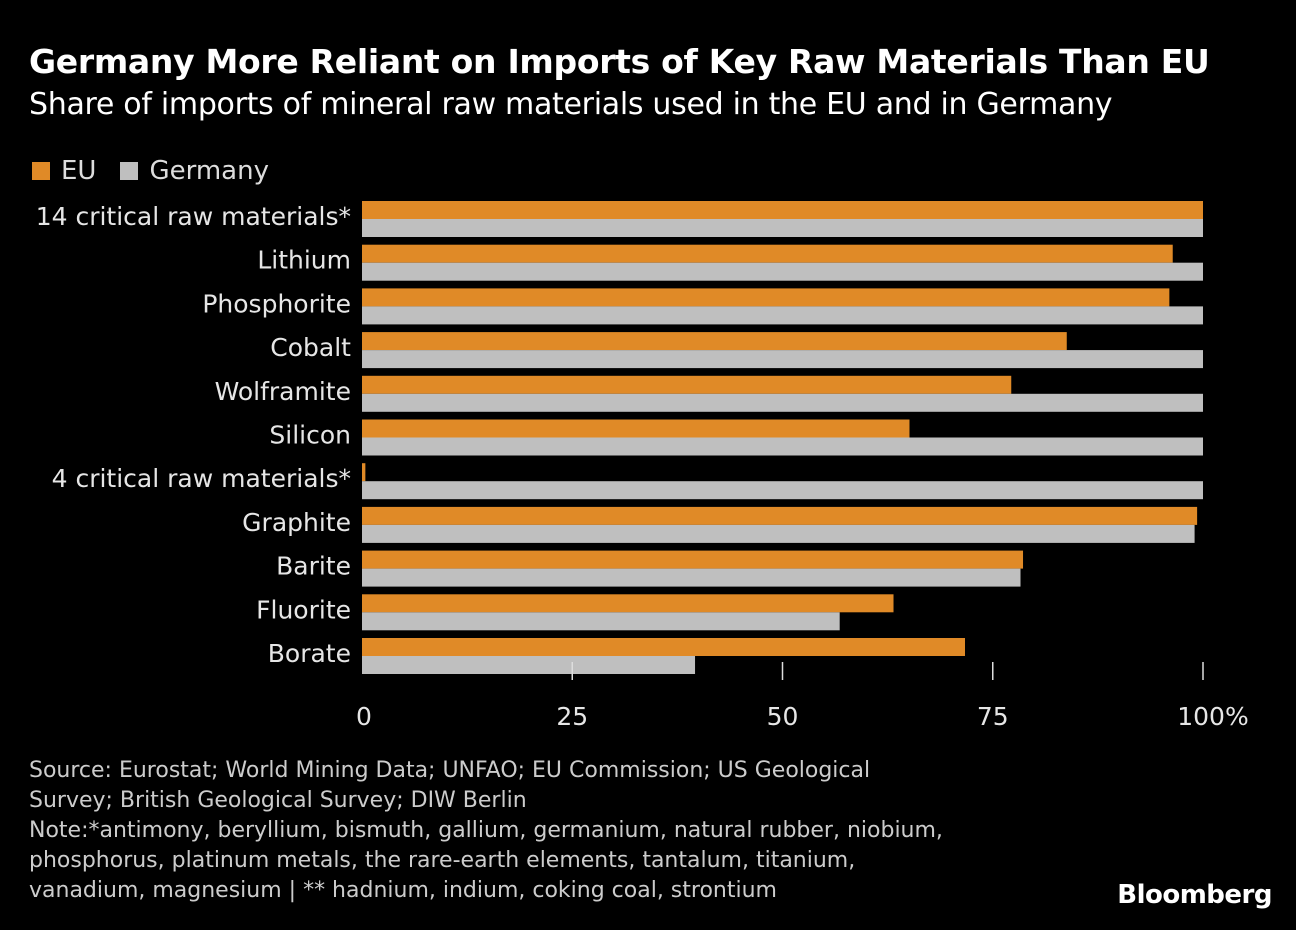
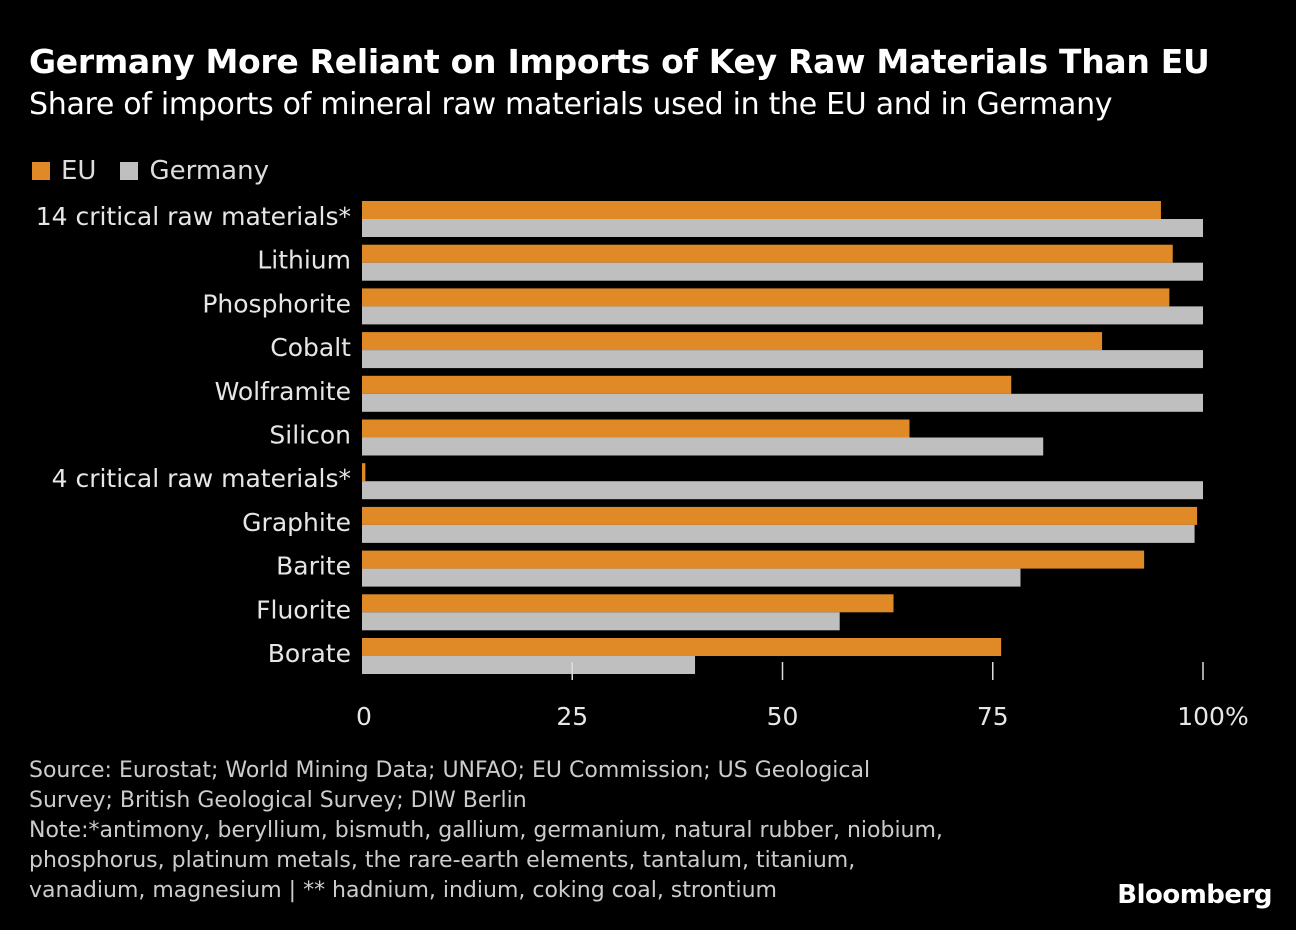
EU/14 critical raw materials*: 100% -> 95%
EU/Cobalt: 84% -> 88%
Germany/Silicon: 100% -> 81%
EU/Barite: 79% -> 93%
EU/Borate: 72% -> 76%
